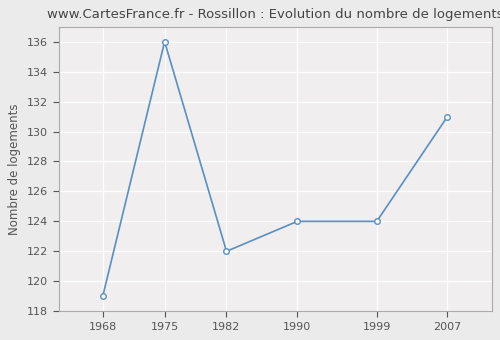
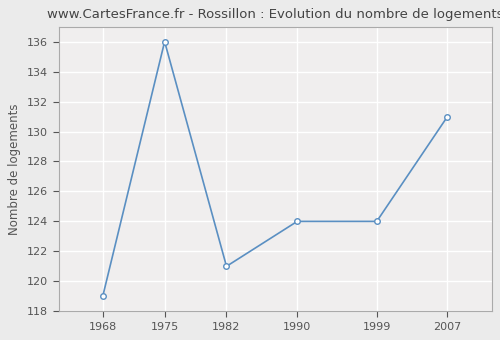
1982: 122 -> 121
